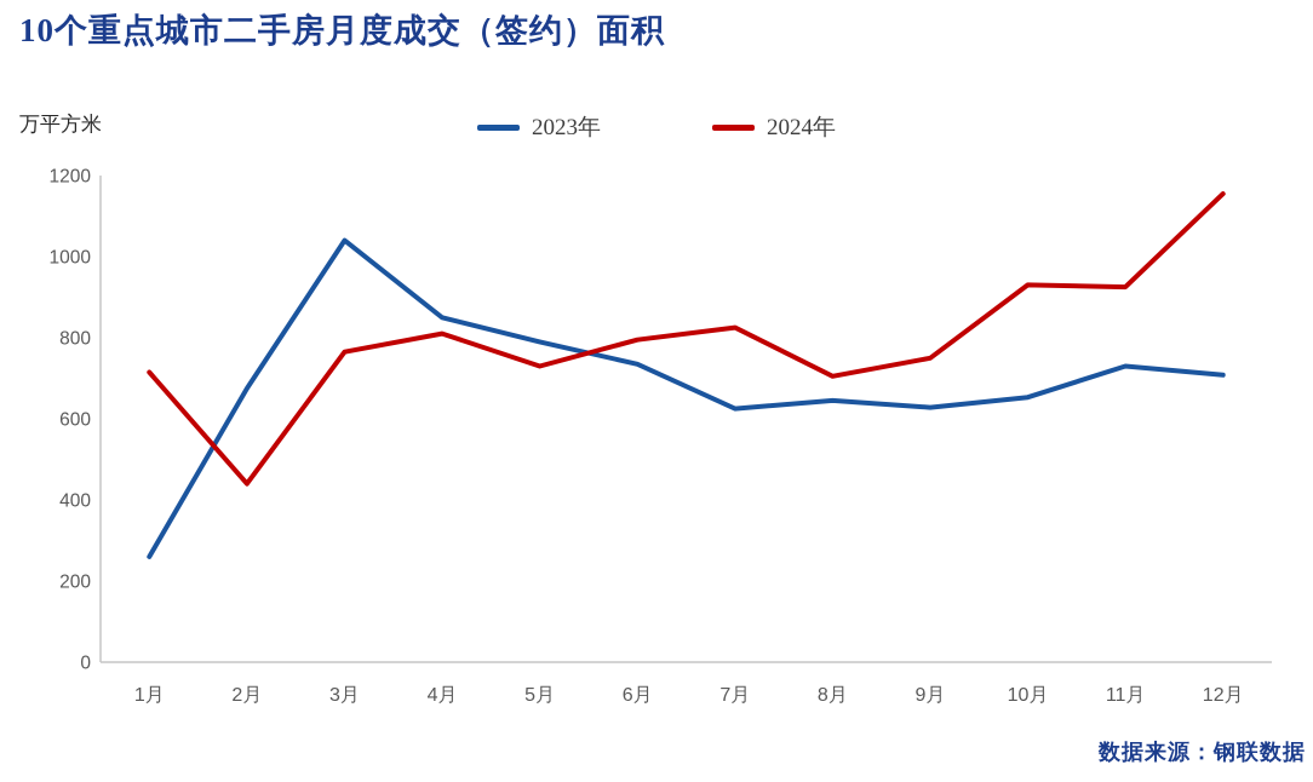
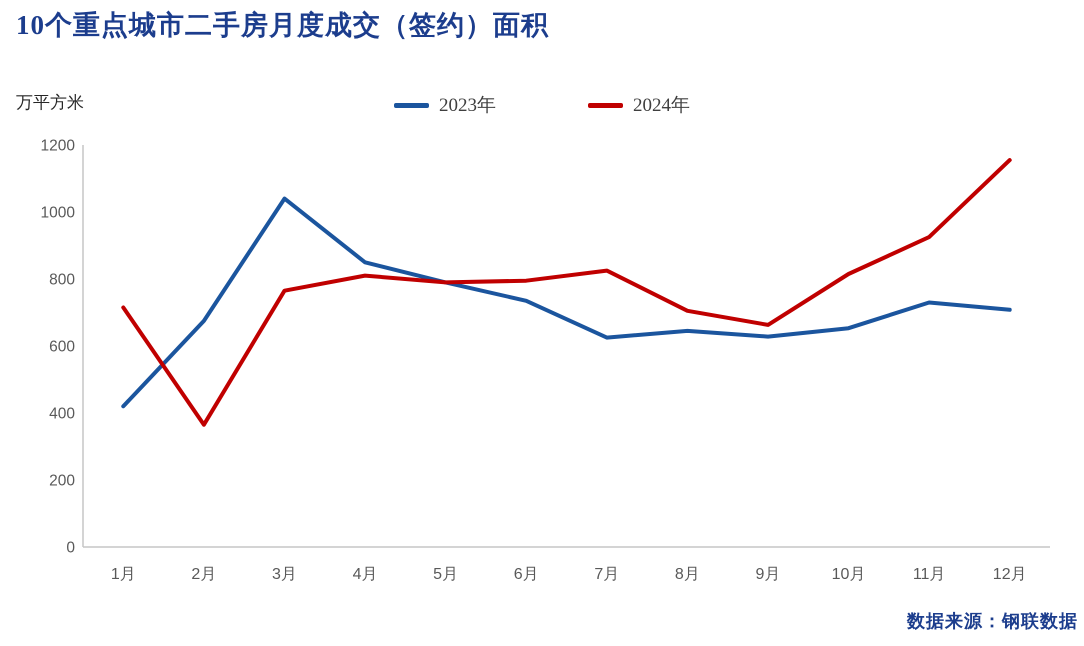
2023年/1月: 260 -> 420
2024年/2月: 440 -> 360
2024年/5月: 730 -> 790
2024年/9月: 750 -> 660
2024年/10月: 930 -> 820
